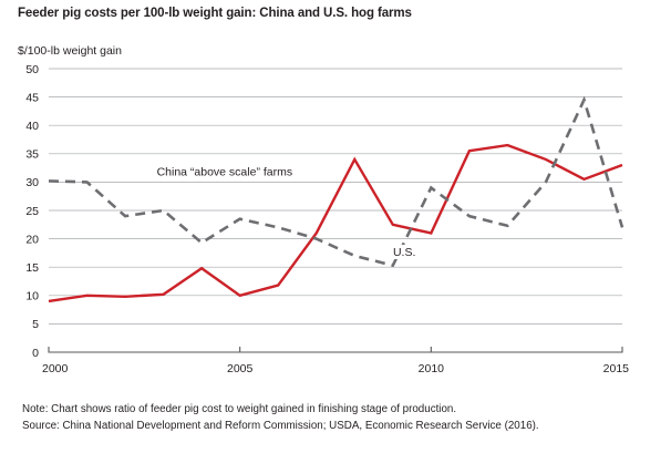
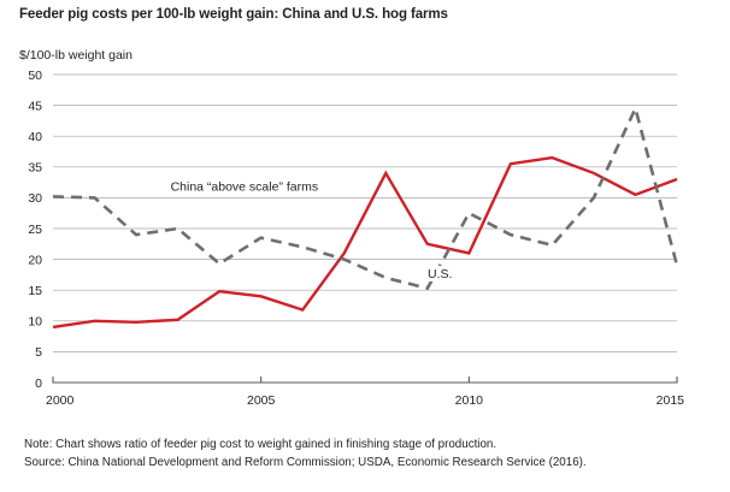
China “above scale” farms/2005: 10 -> 14
U.S./2010: 29 -> 28
U.S./2015: 22 -> 19
